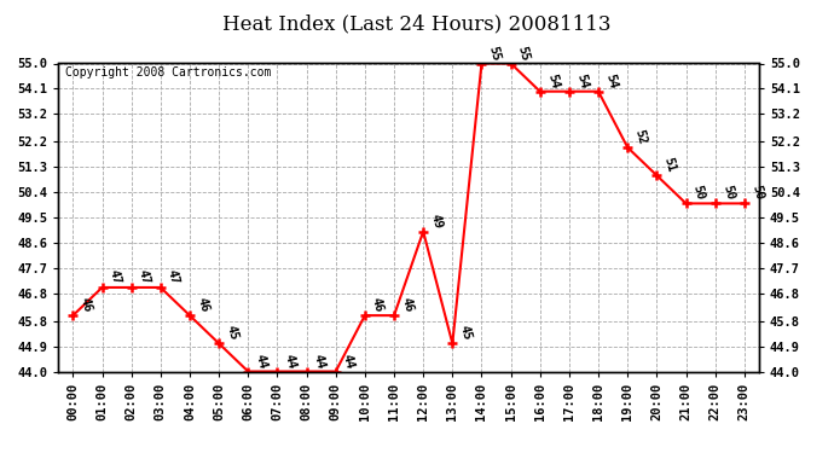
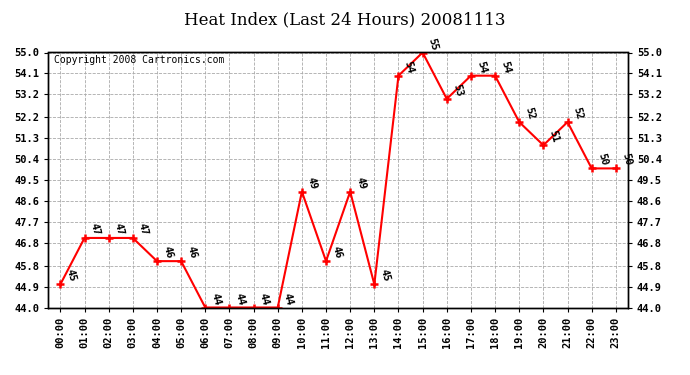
00:00: 46 -> 45
05:00: 45 -> 46
10:00: 46 -> 49
14:00: 55 -> 54
16:00: 54 -> 53
21:00: 50 -> 52
